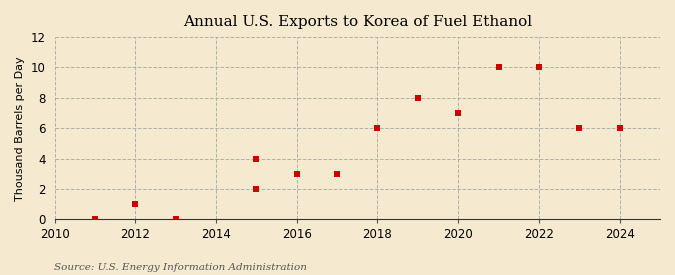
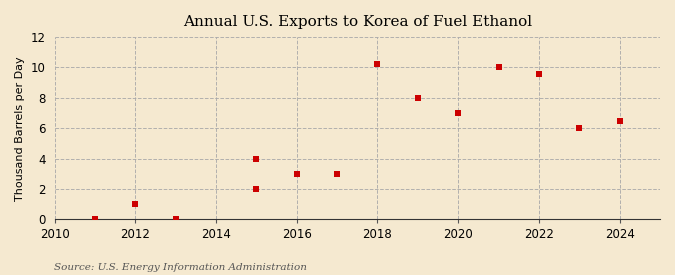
2018: 6.0 -> 10.2
2022: 10.0 -> 9.6
2024: 6.0 -> 6.5
